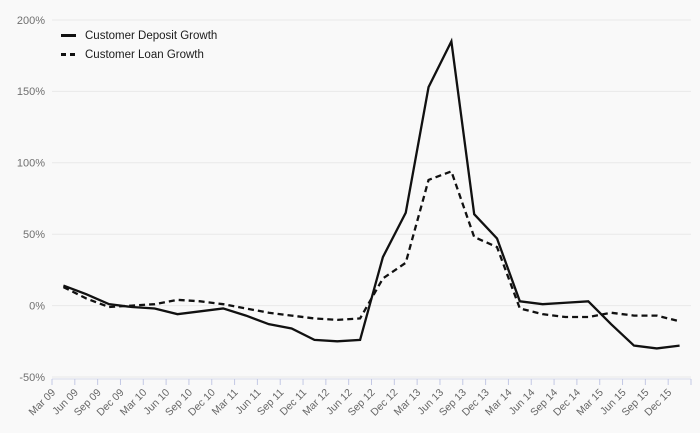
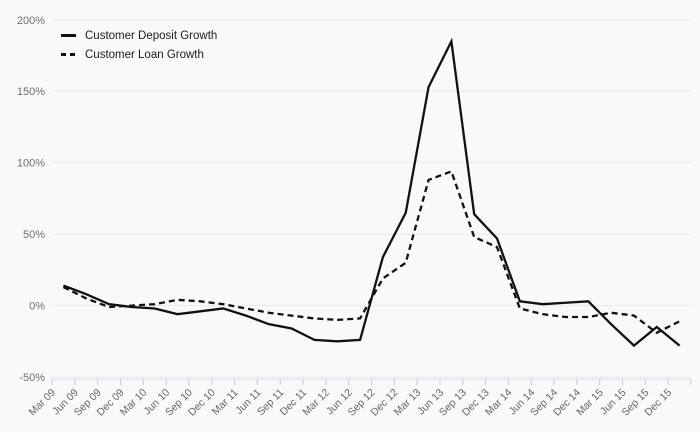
Customer Deposit Growth/Sep 15: -30% -> -15%
Customer Loan Growth/Sep 15: -7% -> -19%
